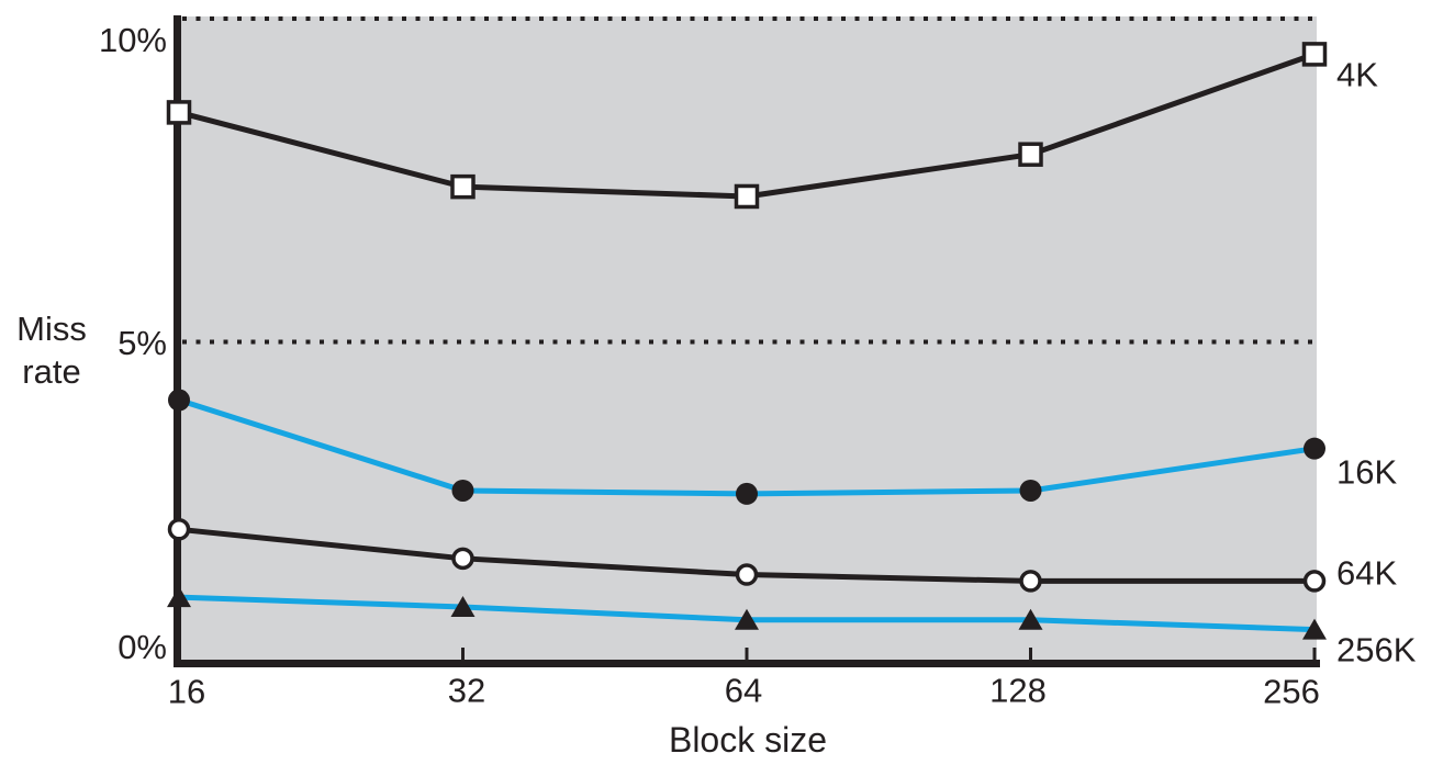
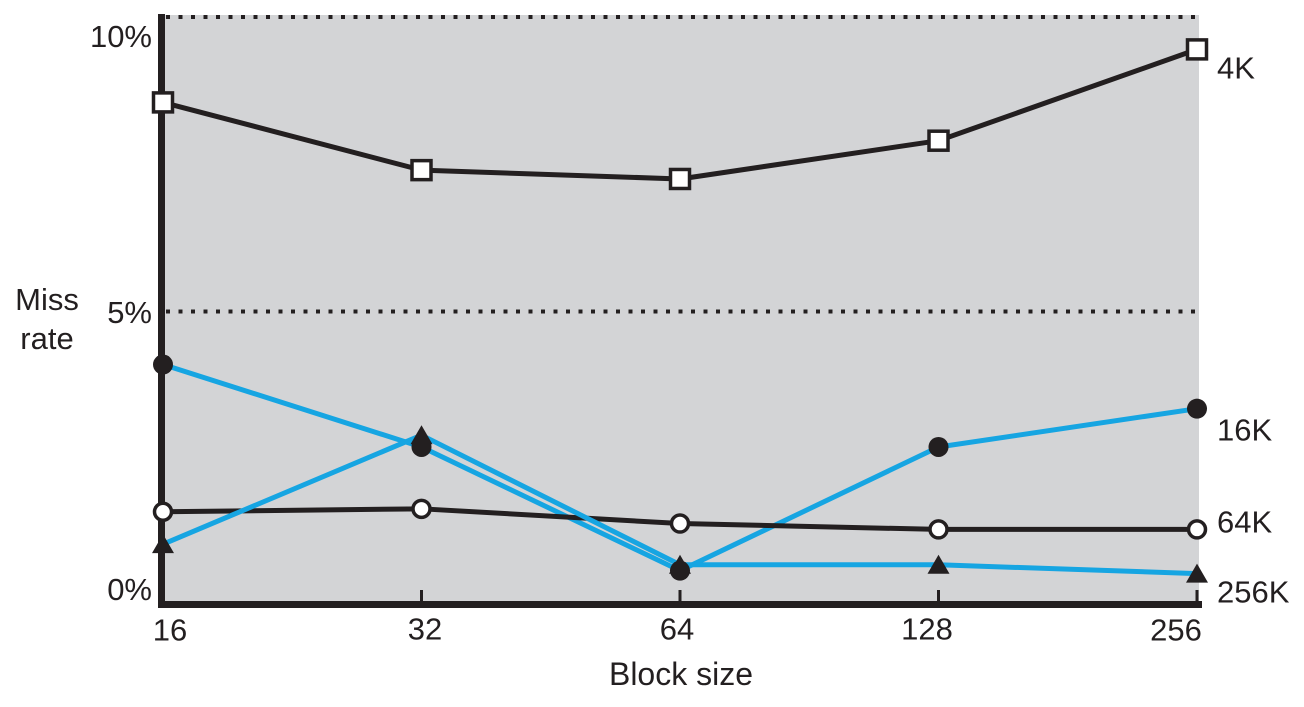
64K/16: 2.1% -> 1.6%
256K/32: 0.9% -> 2.9%
16K/64: 2.6% -> 0.6%
